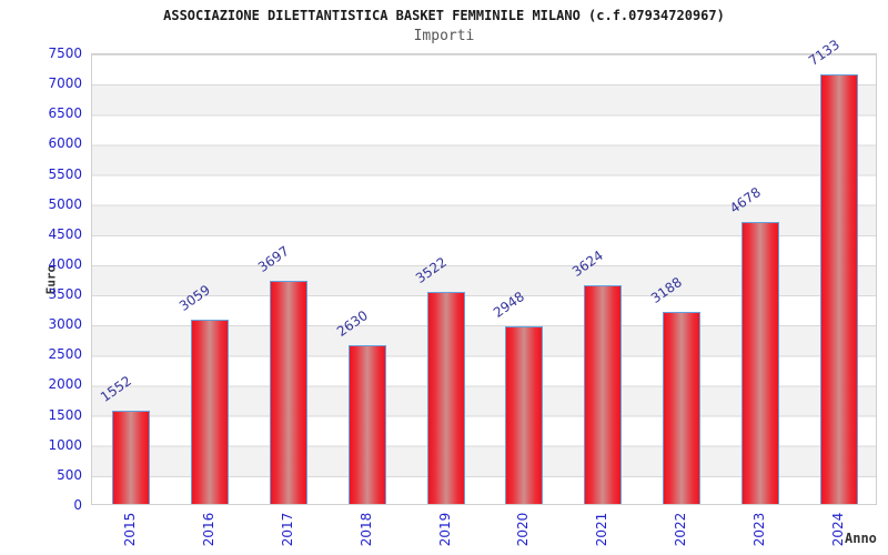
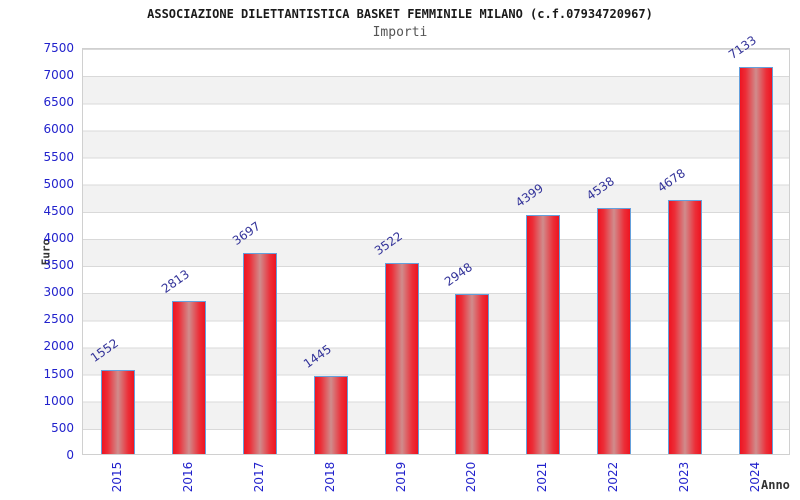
2016: 3059 -> 2813
2018: 2630 -> 1445
2021: 3624 -> 4399
2022: 3188 -> 4538
